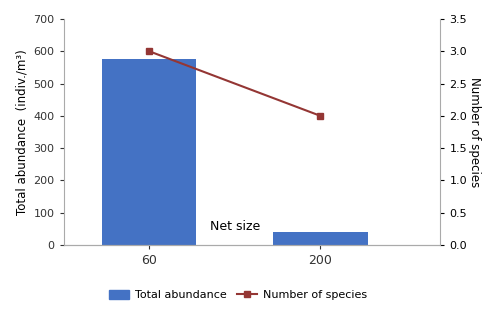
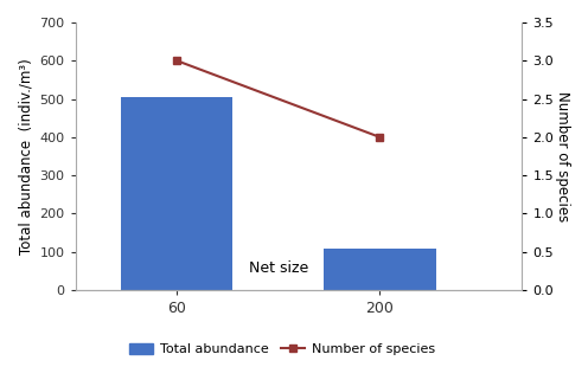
60: 575 -> 505
200: 40 -> 110
